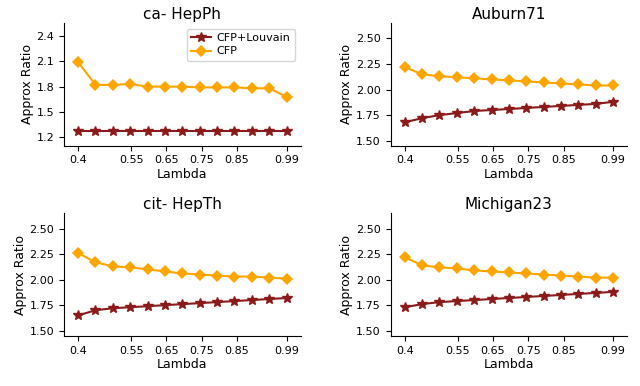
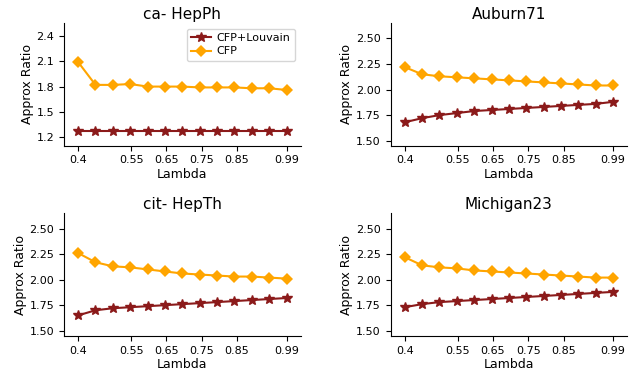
ca- HepPh/CFP/0.99: 1.68 -> 1.76
